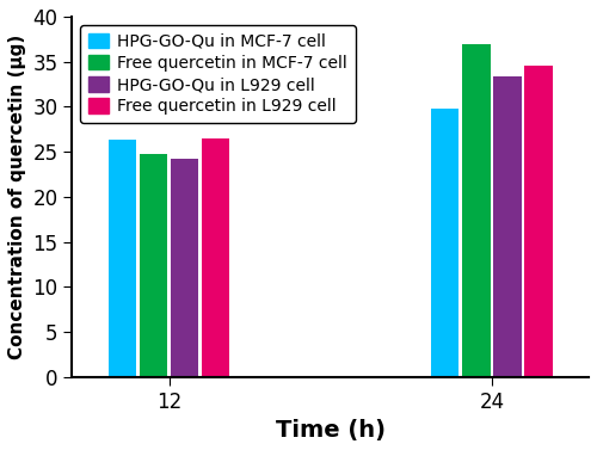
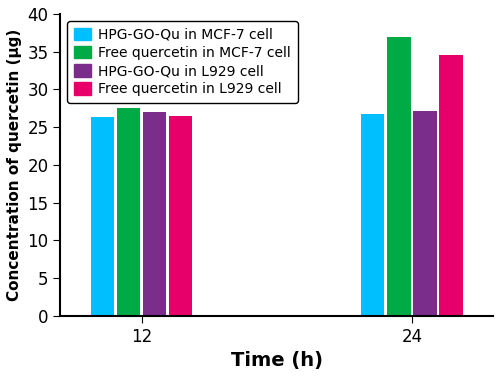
Free quercetin in MCF-7 cell/12: 24.8 -> 27.5
HPG-GO-Qu in L929 cell/12: 24.2 -> 27.0
HPG-GO-Qu in MCF-7 cell/24: 29.8 -> 26.8
HPG-GO-Qu in L929 cell/24: 33.4 -> 27.1
